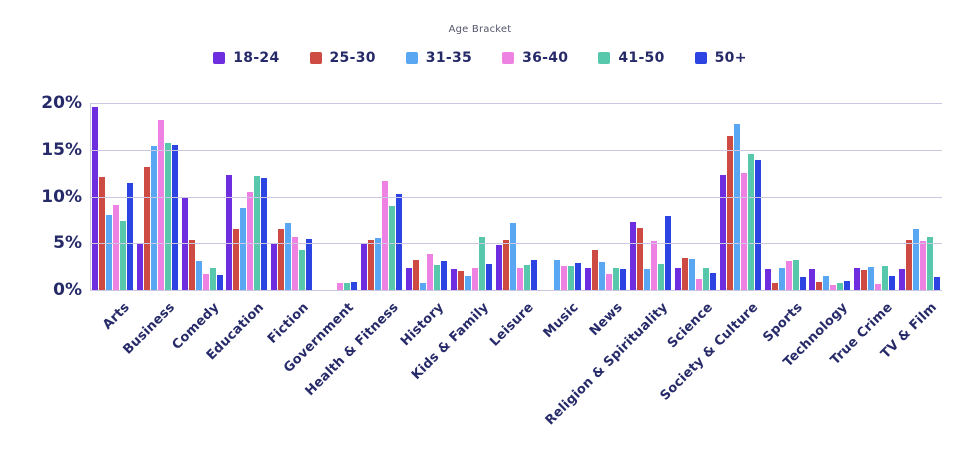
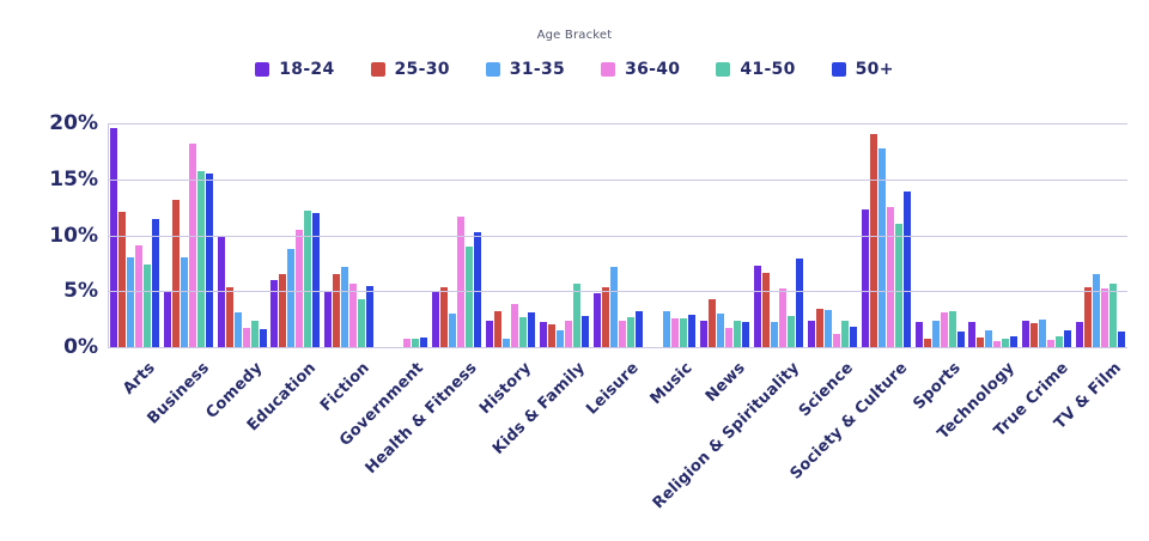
31-35/Business: 15% -> 8%
18-24/Education: 12% -> 6%
31-35/Health & Fitness: 6% -> 3%
25-30/Society & Culture: 16% -> 19%
41-50/Society & Culture: 15% -> 11%
41-50/True Crime: 3% -> 1%
